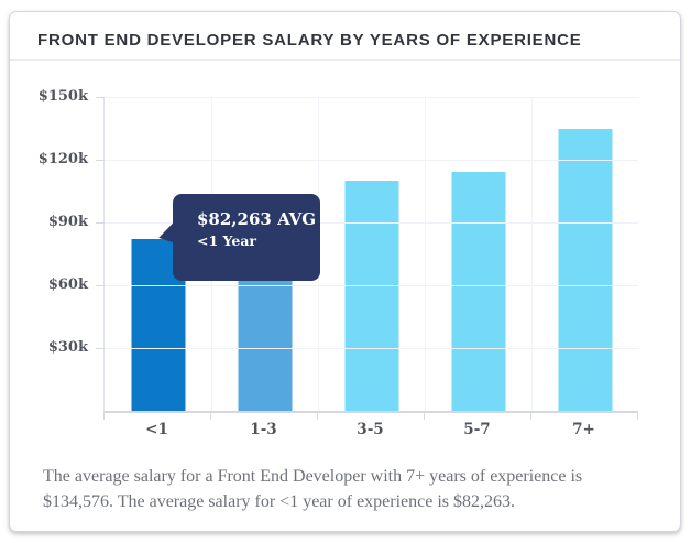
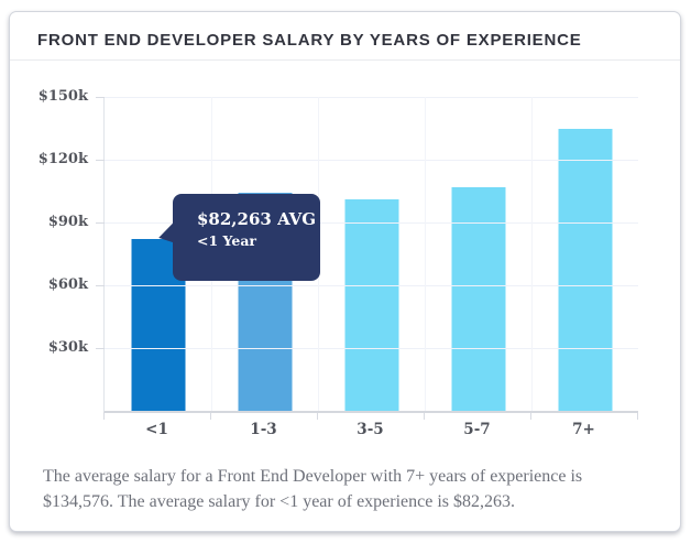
1-3: $89k -> $104k
3-5: $110k -> $101k
5-7: $114k -> $107k
